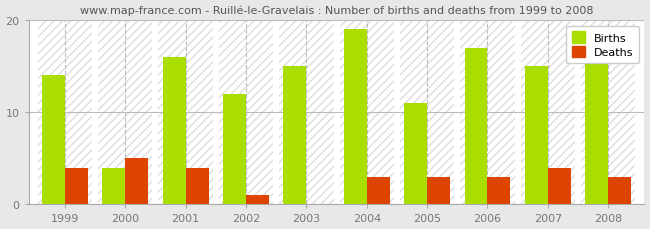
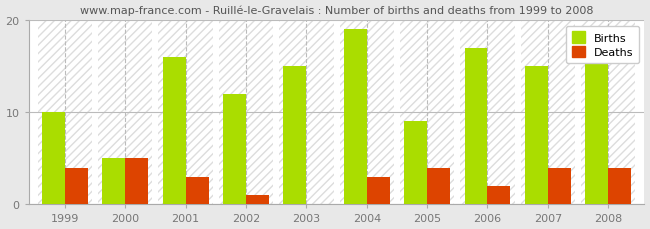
Births/1999: 14 -> 10
Births/2000: 4 -> 5
Deaths/2001: 4 -> 3
Births/2005: 11 -> 9
Deaths/2005: 3 -> 4
Deaths/2006: 3 -> 2
Deaths/2008: 3 -> 4
